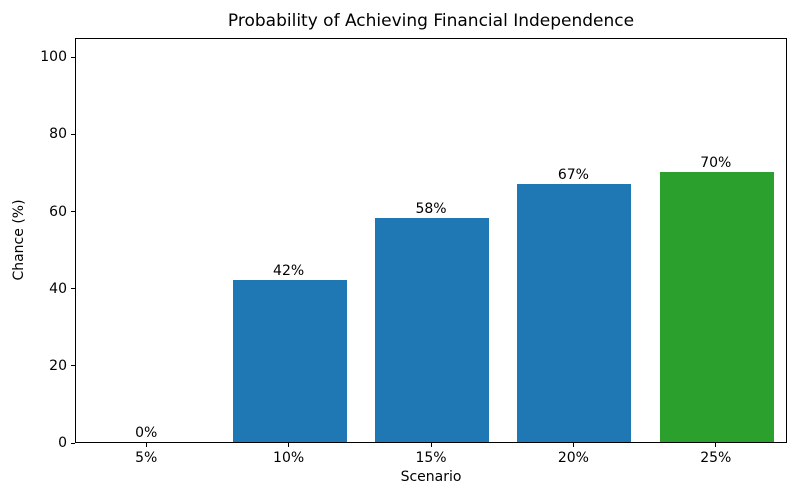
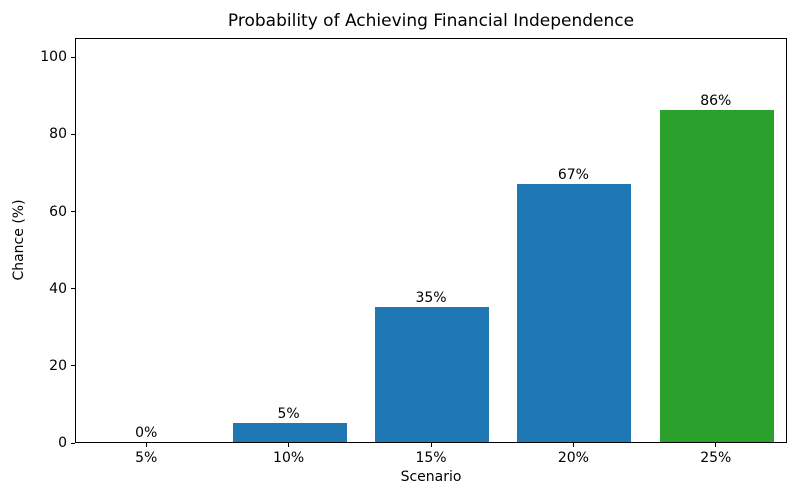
10%: 42% -> 5%
15%: 58% -> 35%
25%: 70% -> 86%
